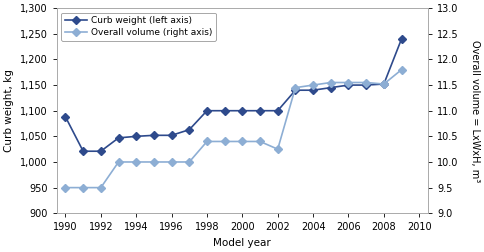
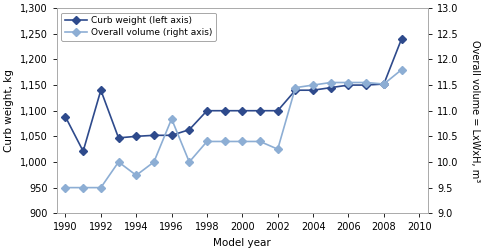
Curb weight (left axis)/1992: 1,021 -> 1,140
Overall volume (right axis)/1994: 10.00 -> 9.74
Overall volume (right axis)/1996: 10.00 -> 10.84
